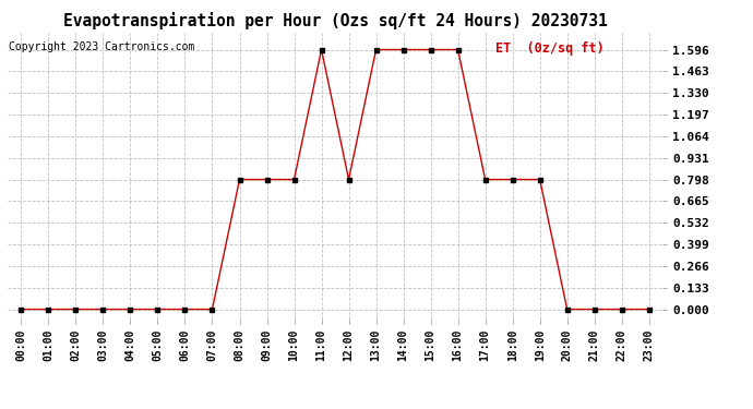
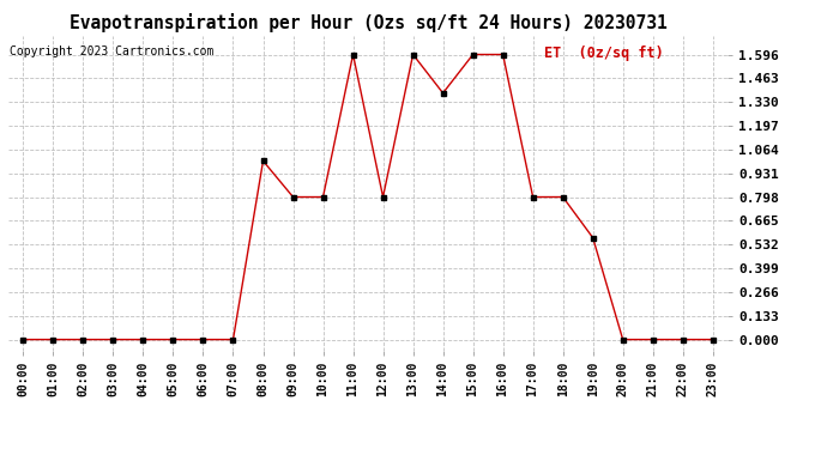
08:00: 0.80 -> 1.00
14:00: 1.60 -> 1.38
19:00: 0.80 -> 0.57
